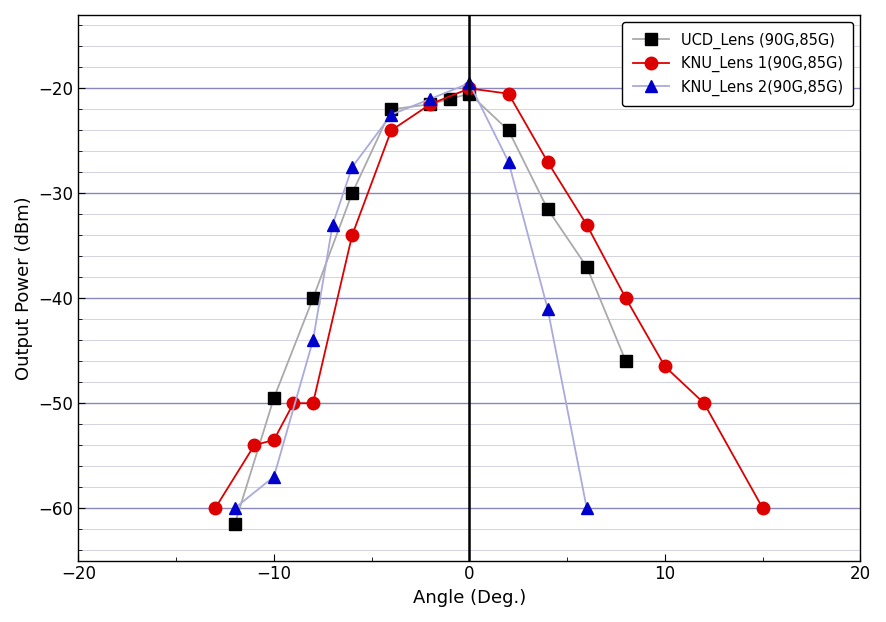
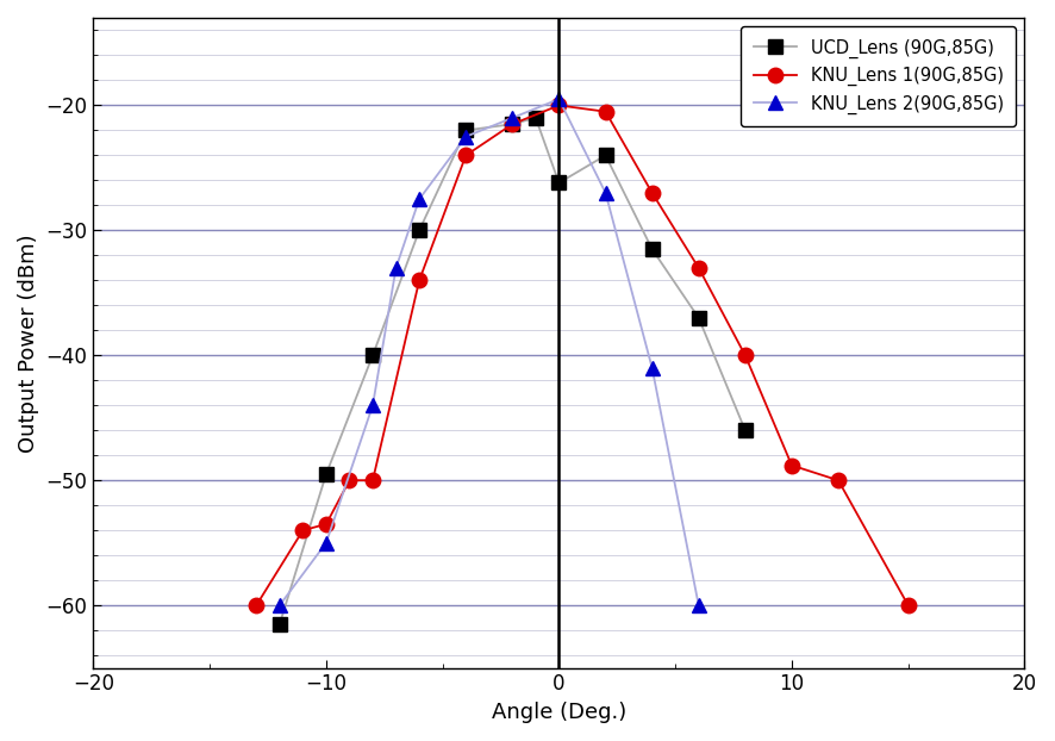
KNU_Lens 2(90G,85G)/−10: -57.0 -> -55.0
UCD_Lens (90G,85G)/0: -20.5 -> -26.2
KNU_Lens 1(90G,85G)/10: -46.5 -> -48.8
